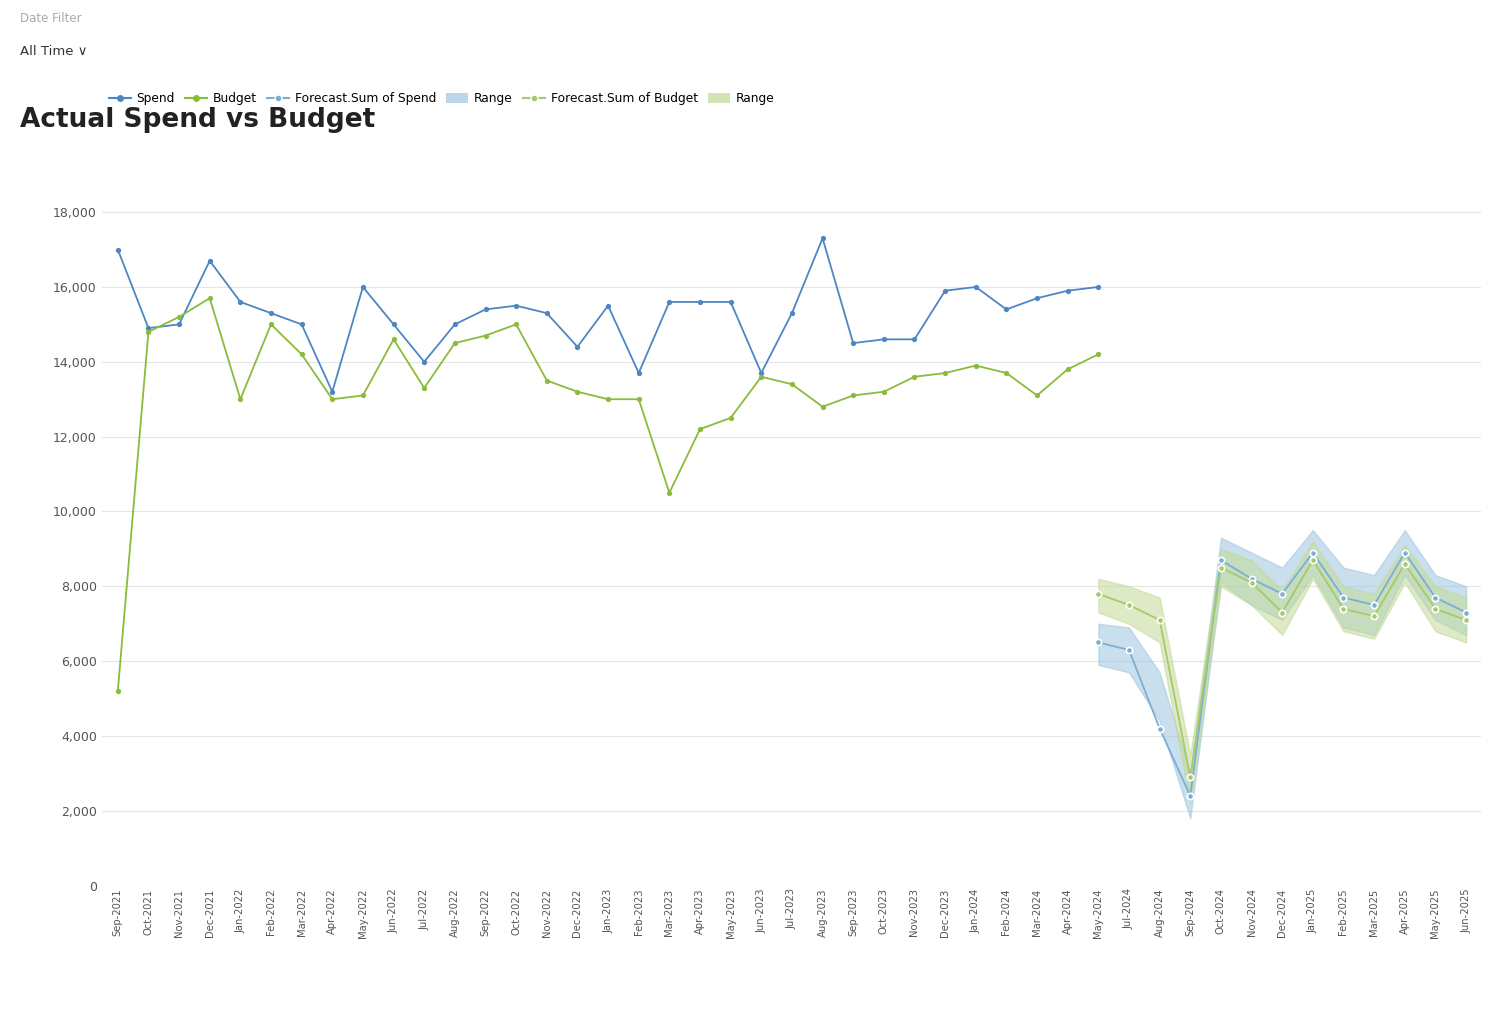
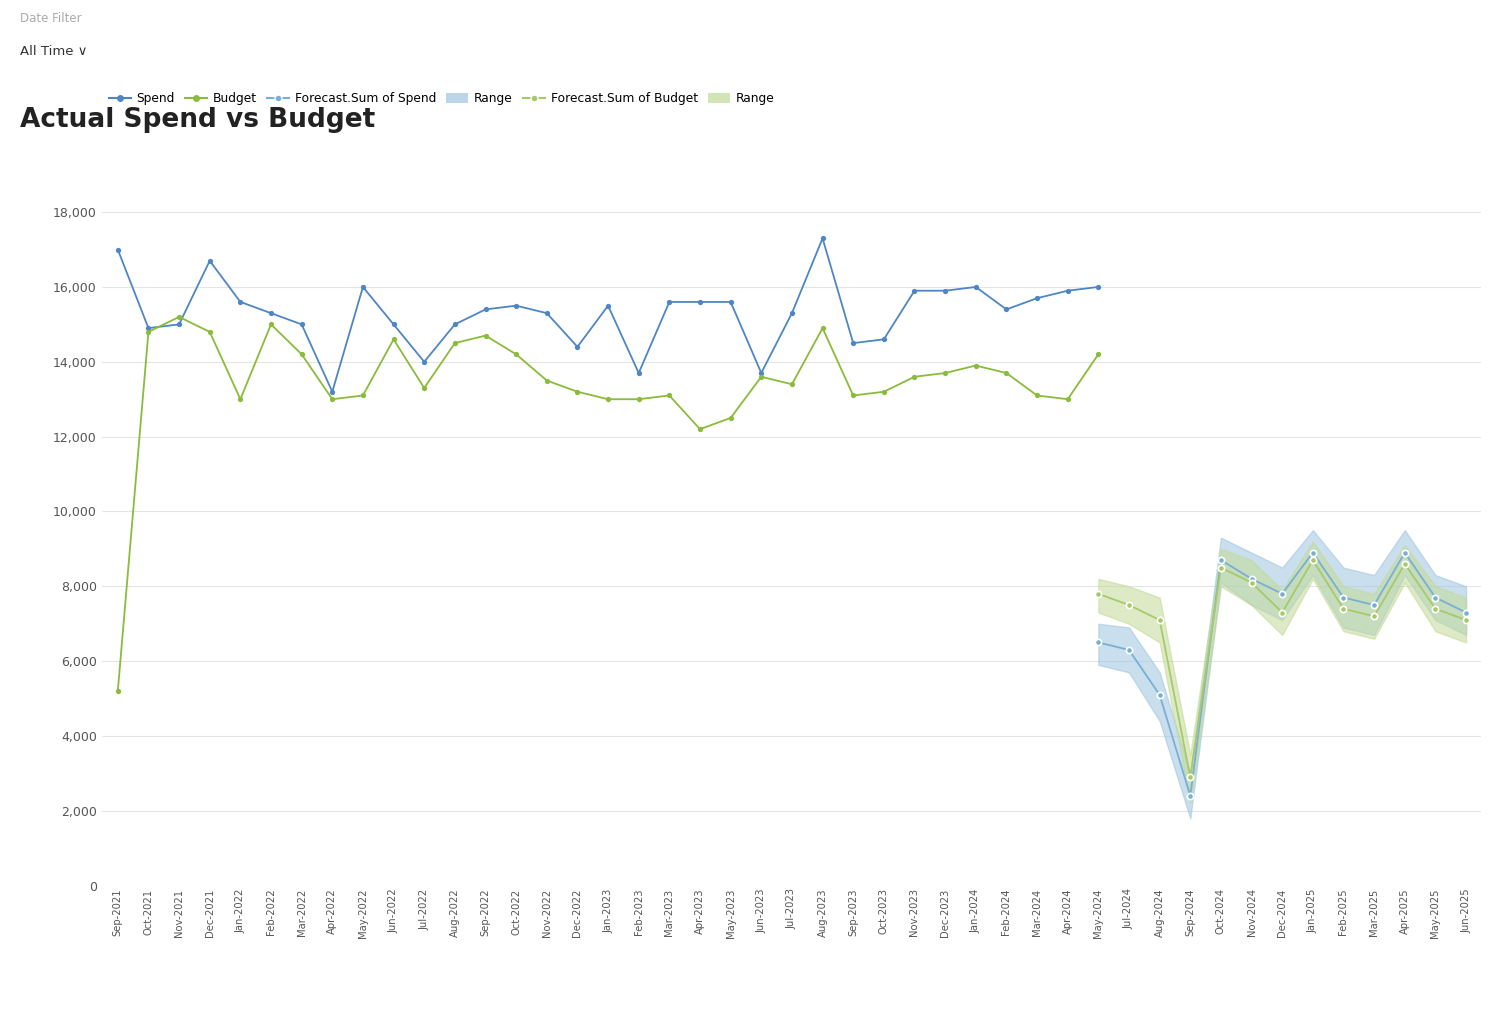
Budget/Dec-2021: 15,700 -> 14,800
Budget/Oct-2022: 15,000 -> 14,200
Budget/Mar-2023: 10,500 -> 13,100
Budget/Aug-2023: 12,800 -> 14,900
Spend/Nov-2023: 14,600 -> 15,900
Budget/Apr-2024: 13,800 -> 13,000
Forecast.Sum of Spend/Aug-2024: 4,200 -> 5,100
